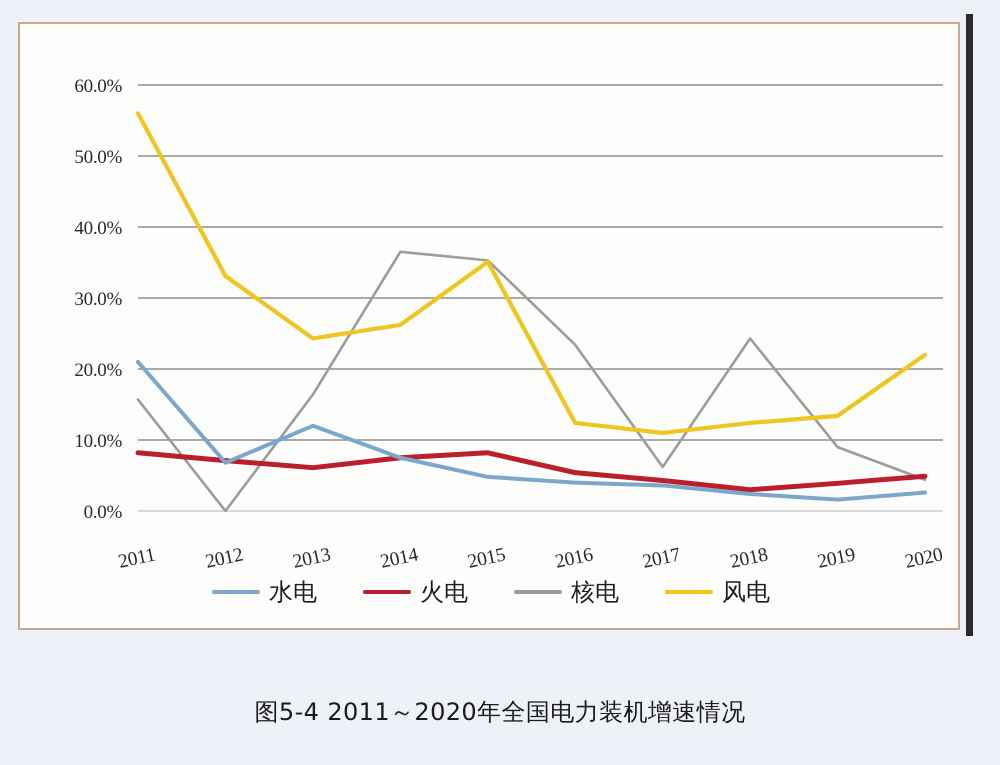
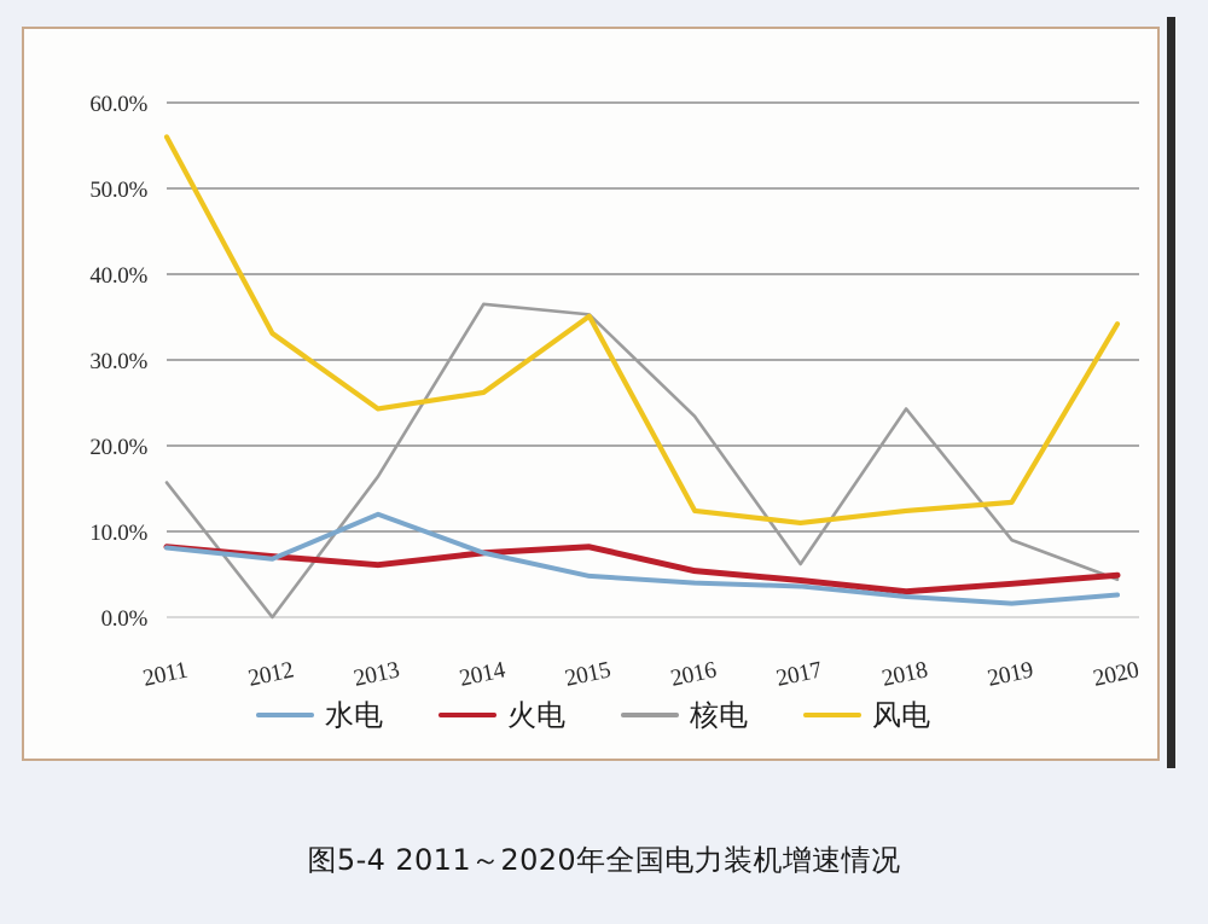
水电/2011: 21% -> 8%
风电/2020: 22% -> 34%
